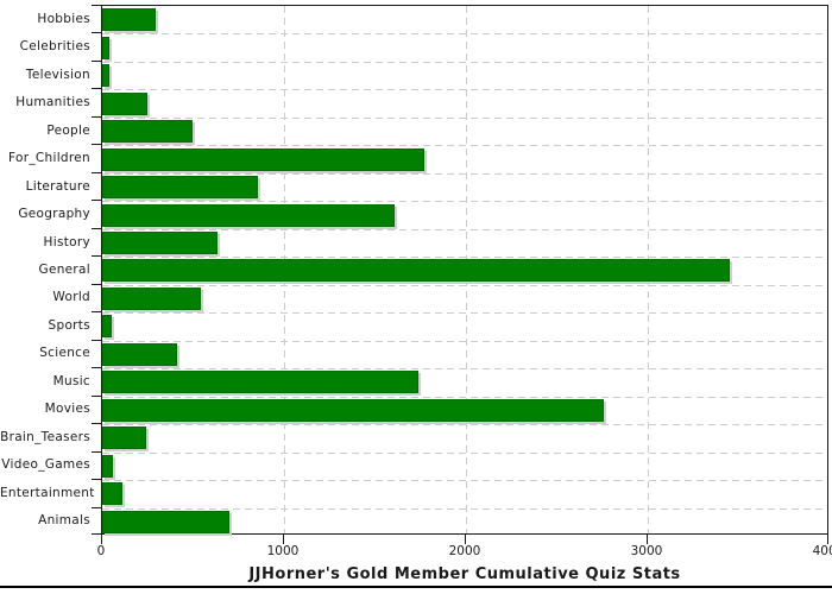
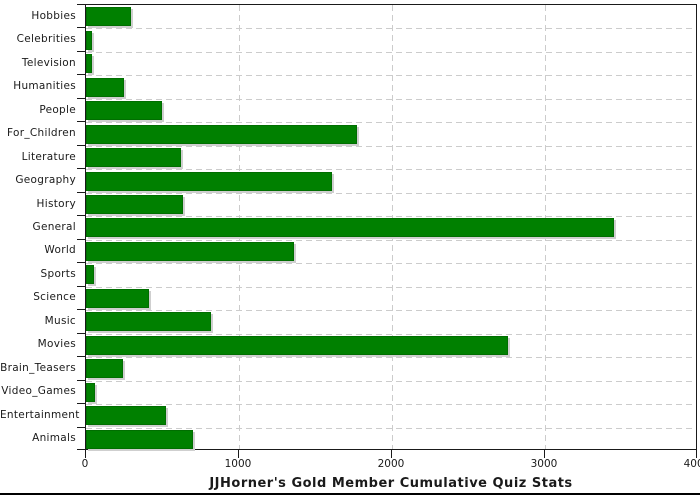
Literature: 860 -> 620
World: 540 -> 1360
Music: 1740 -> 820
Entertainment: 110 -> 520
